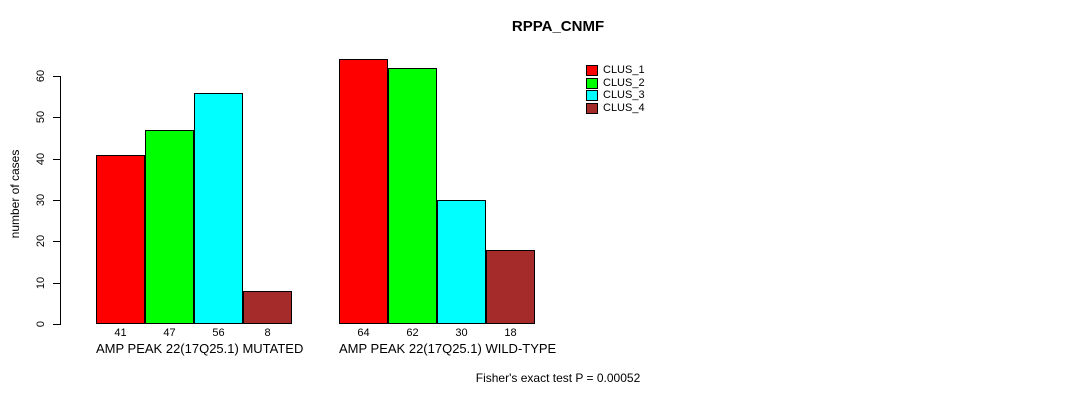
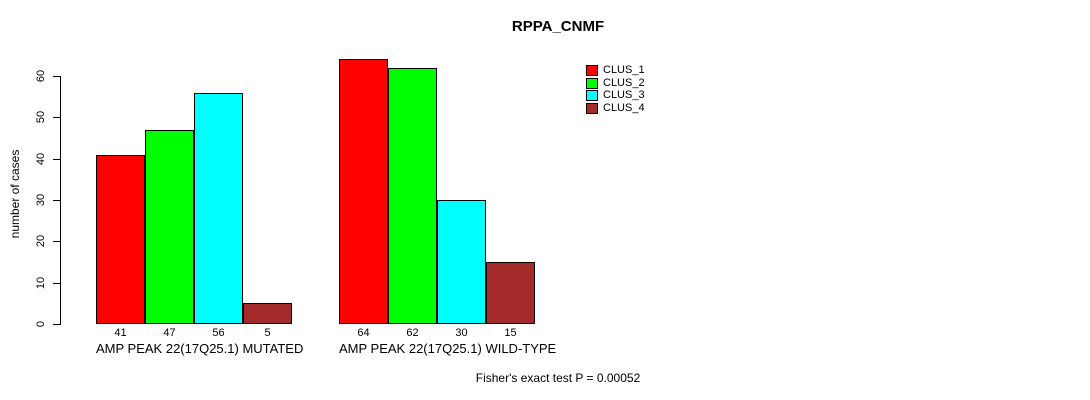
CLUS_4/AMP PEAK 22(17Q25.1) MUTATED: 8 -> 5
CLUS_4/AMP PEAK 22(17Q25.1) WILD-TYPE: 18 -> 15
